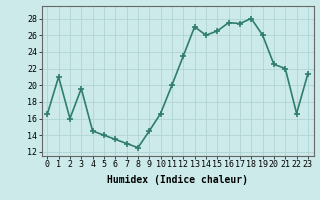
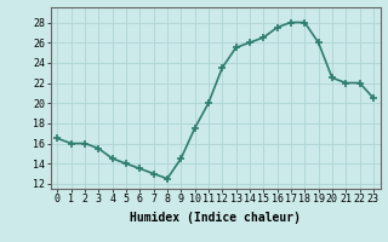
1: 21.0 -> 16.0
3: 19.6 -> 15.5
10: 16.6 -> 17.5
13: 27.0 -> 25.5
17: 27.4 -> 28.0
22: 16.6 -> 22.0
23: 21.4 -> 20.5
